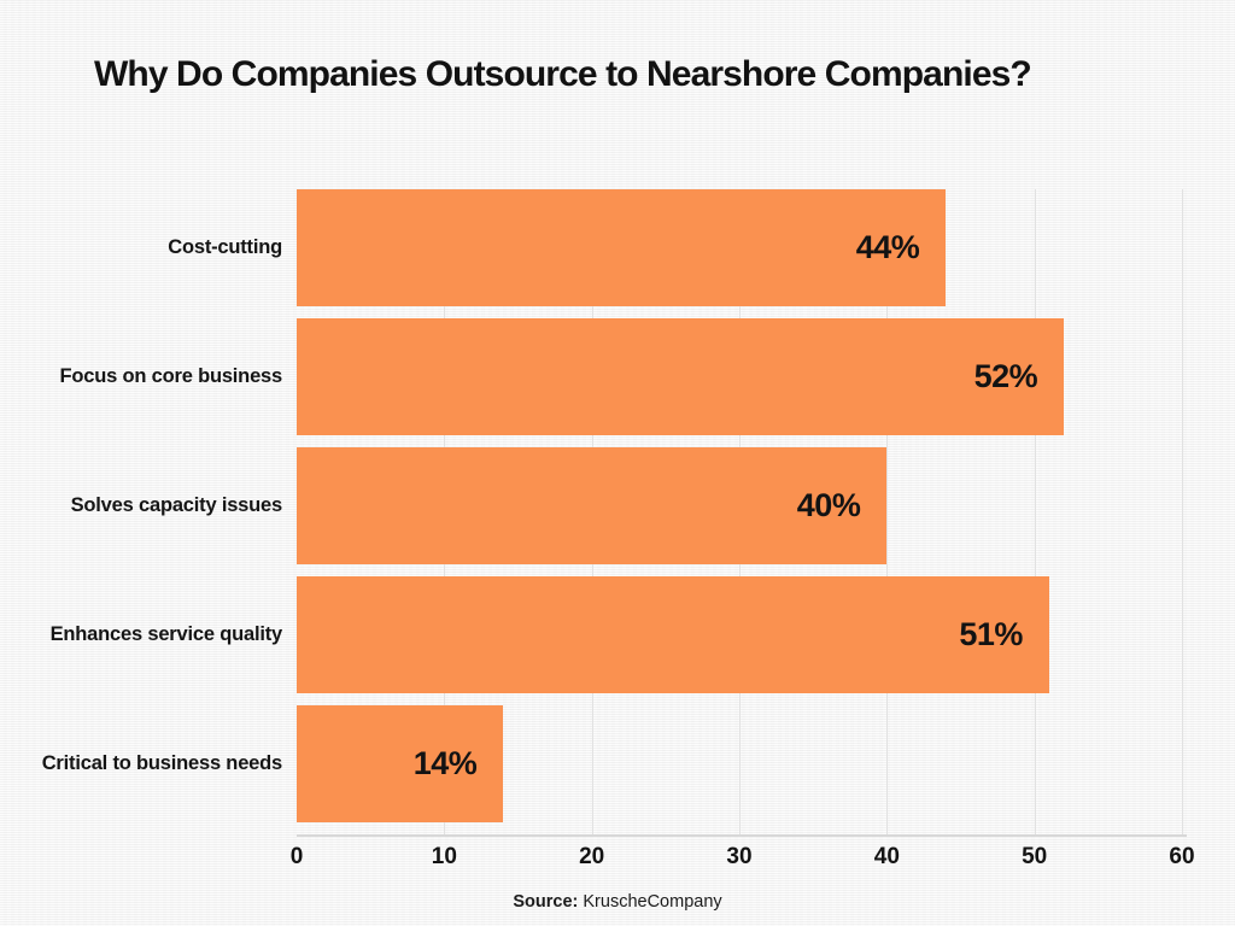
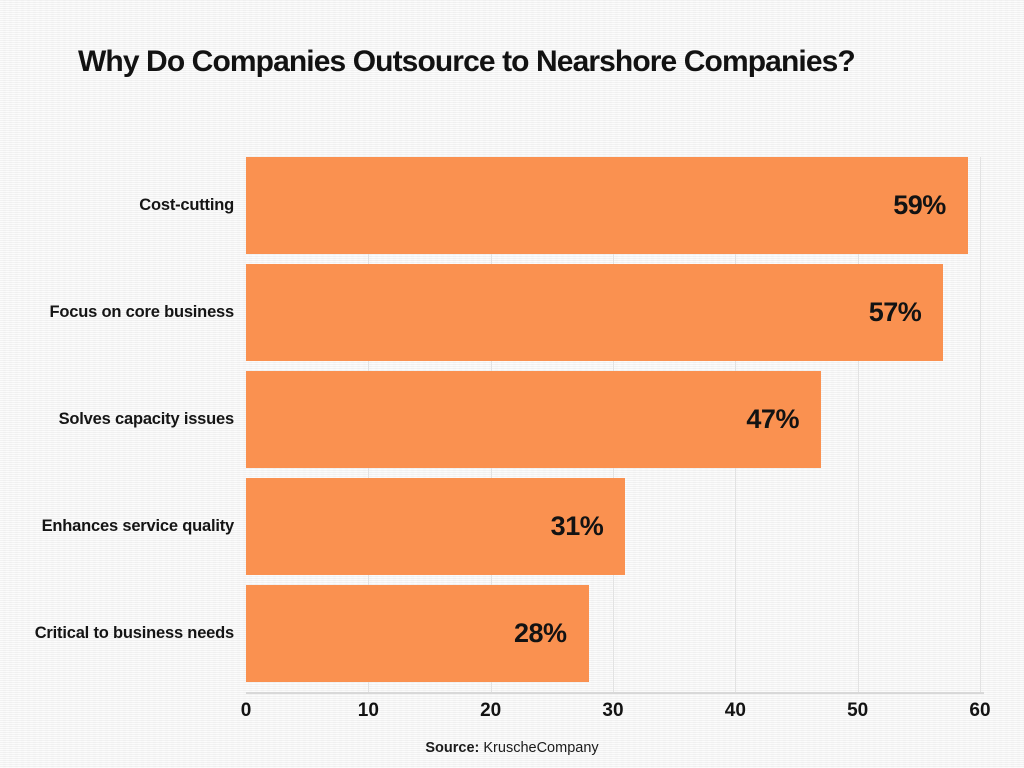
Cost-cutting: 44% -> 59%
Focus on core business: 52% -> 57%
Solves capacity issues: 40% -> 47%
Enhances service quality: 51% -> 31%
Critical to business needs: 14% -> 28%
